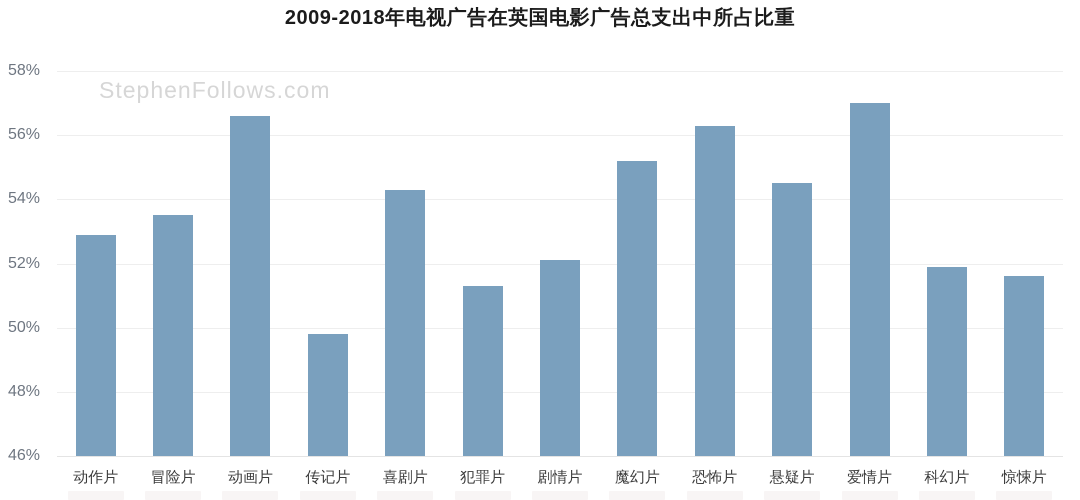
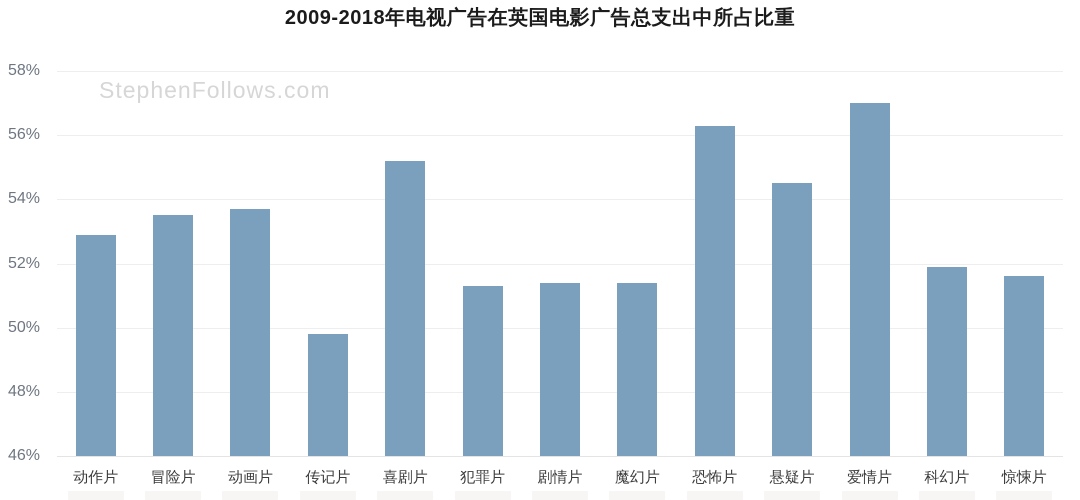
动画片: 56.6% -> 53.7%
喜剧片: 54.3% -> 55.2%
剧情片: 52.1% -> 51.4%
魔幻片: 55.2% -> 51.4%
